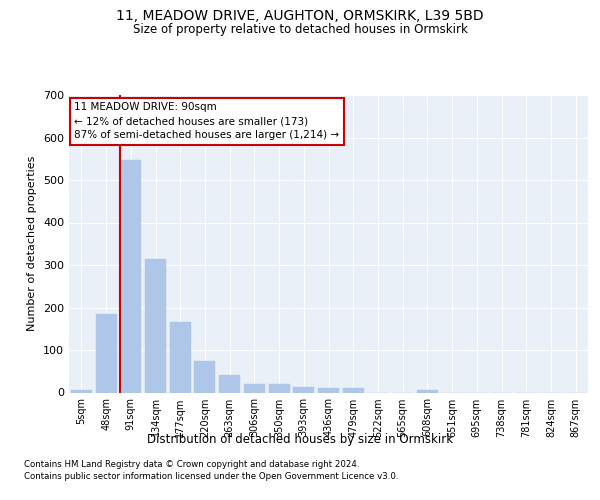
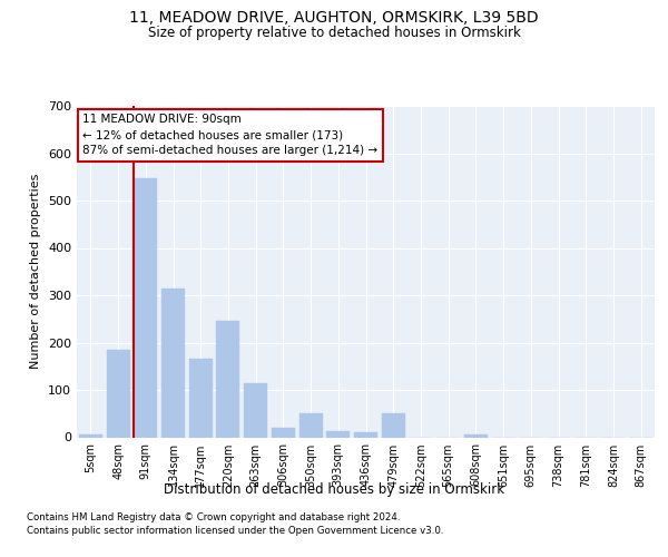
220sqm: 75 -> 245
263sqm: 42 -> 115
350sqm: 20 -> 50
479sqm: 10 -> 50
